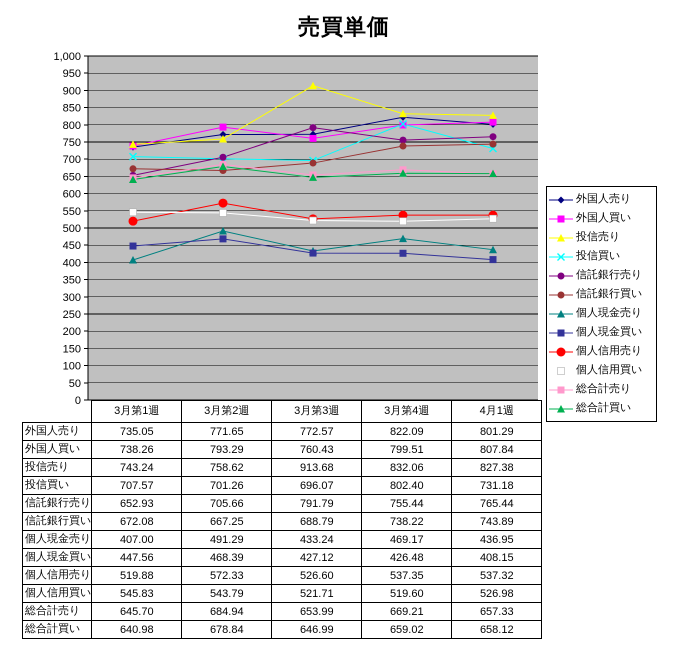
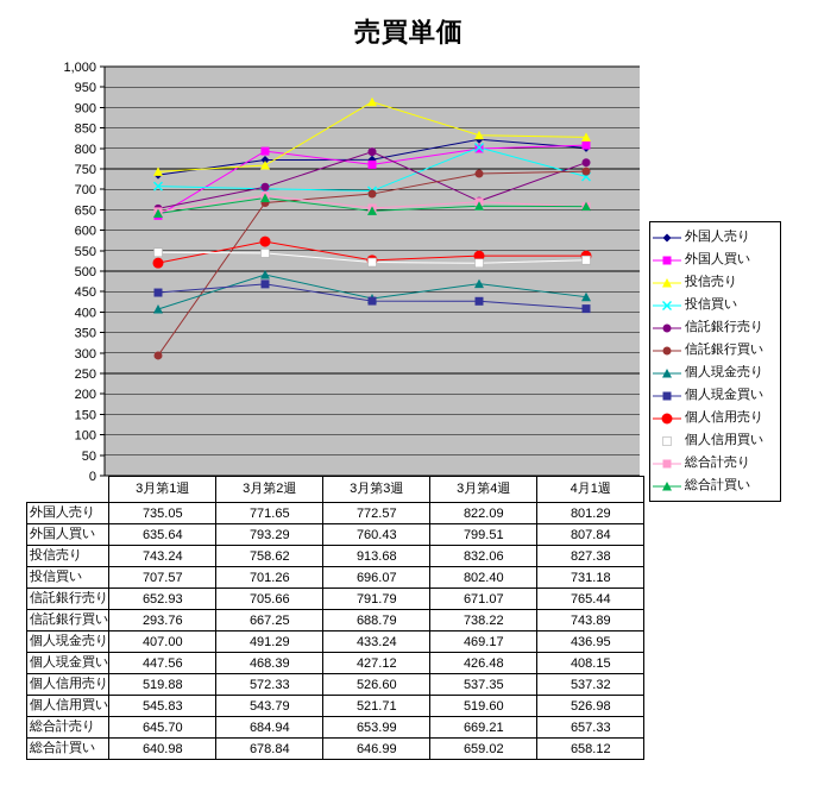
外国人買い/3月第1週: 738.26 -> 635.64
信託銀行買い/3月第1週: 672.08 -> 293.76
信託銀行売り/3月第4週: 755.44 -> 671.07
